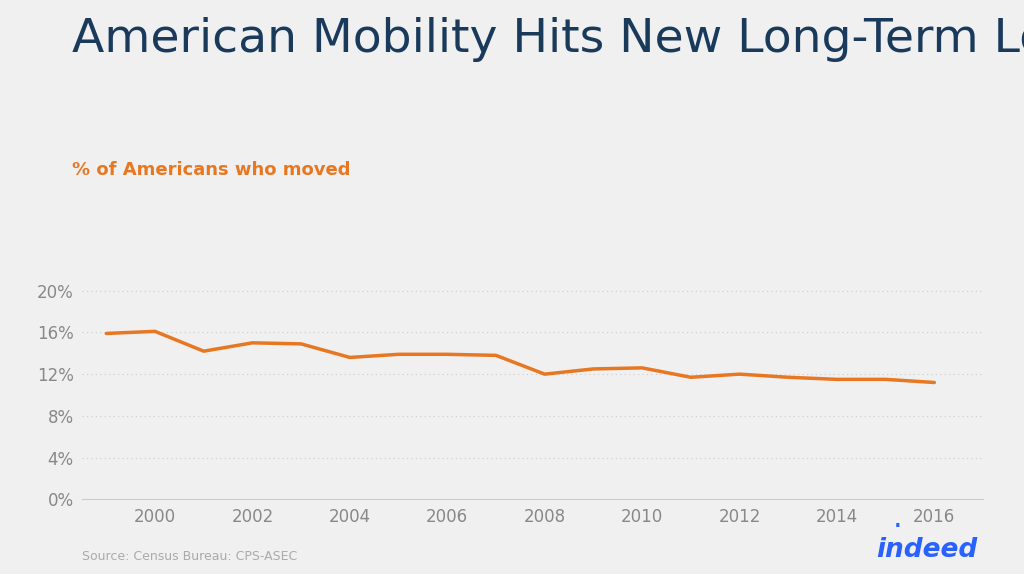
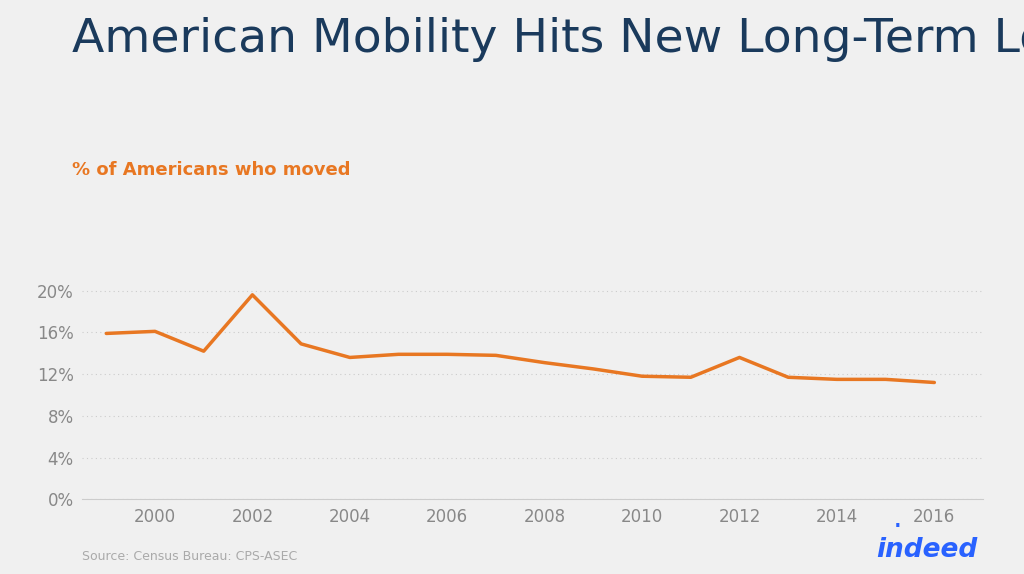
2002: 15.0% -> 19.6%
2008: 12.0% -> 13.1%
2010: 12.6% -> 11.8%
2012: 12.0% -> 13.6%
